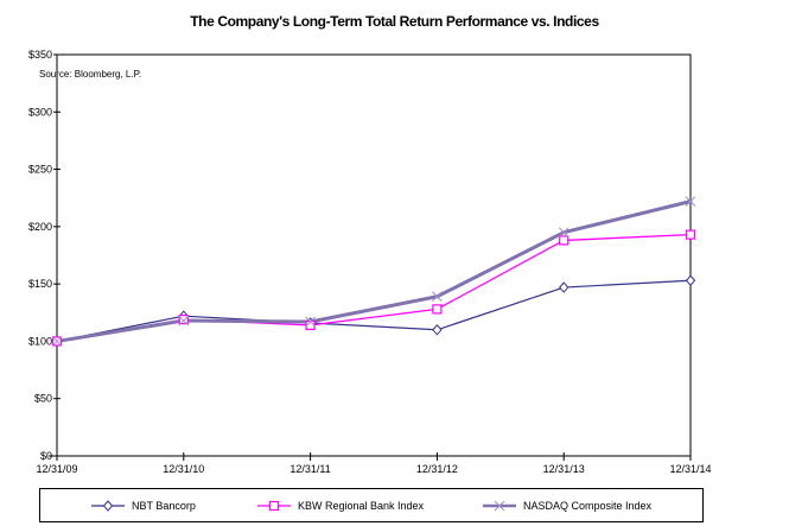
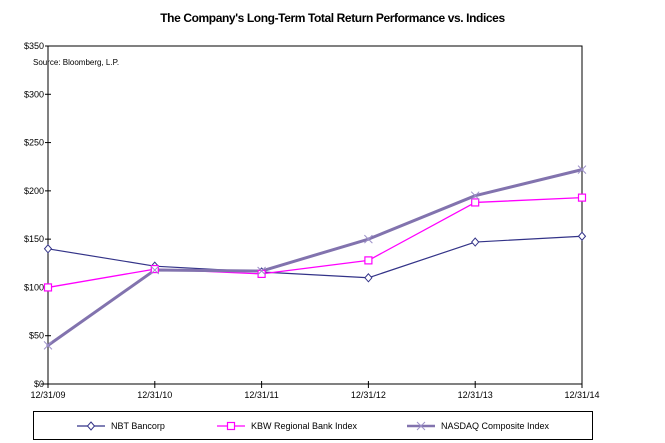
NBT Bancorp/12/31/09: $100 -> $140
NASDAQ Composite Index/12/31/09: $100 -> $40
NASDAQ Composite Index/12/31/12: $140 -> $150
